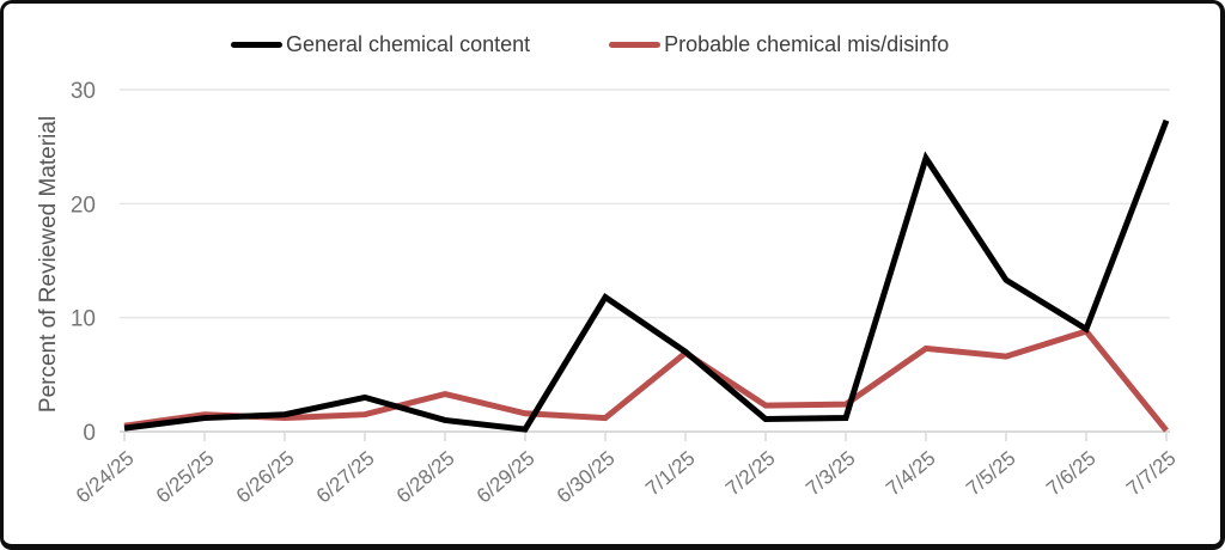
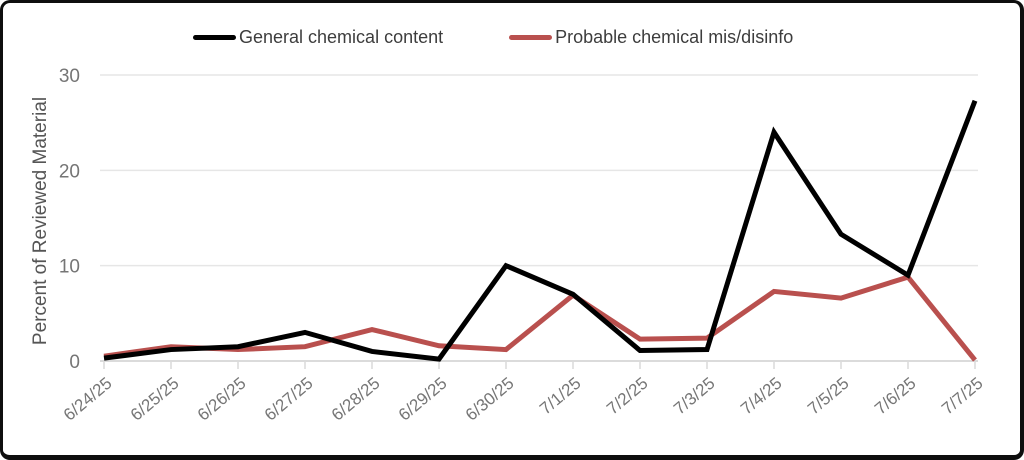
General chemical content/6/30/25: 12 -> 10
